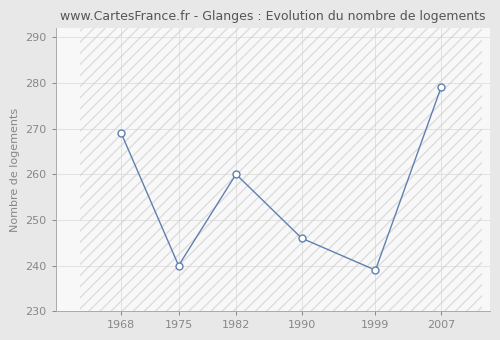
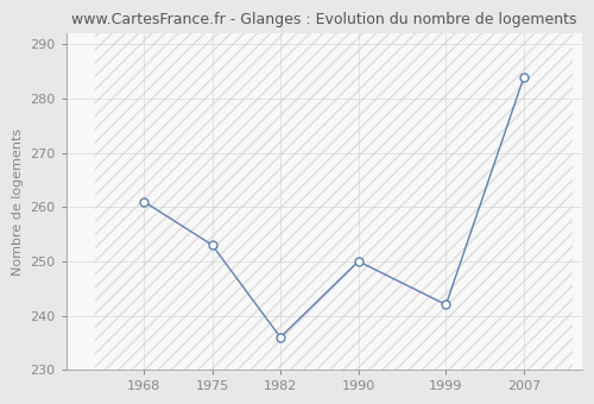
1968: 269 -> 261
1975: 240 -> 253
1982: 260 -> 236
1990: 246 -> 250
1999: 239 -> 242
2007: 279 -> 284
